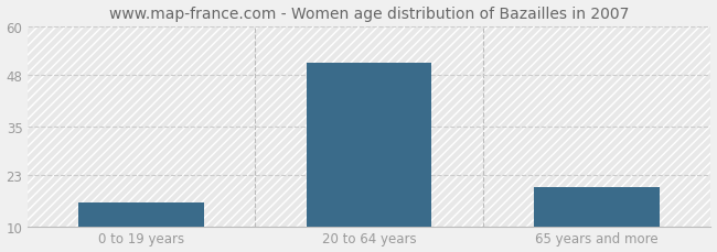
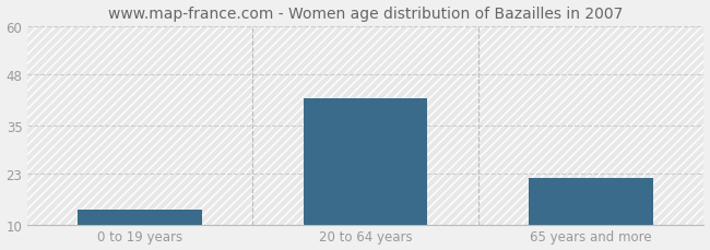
0 to 19 years: 16 -> 14
20 to 64 years: 51 -> 42
65 years and more: 20 -> 22
